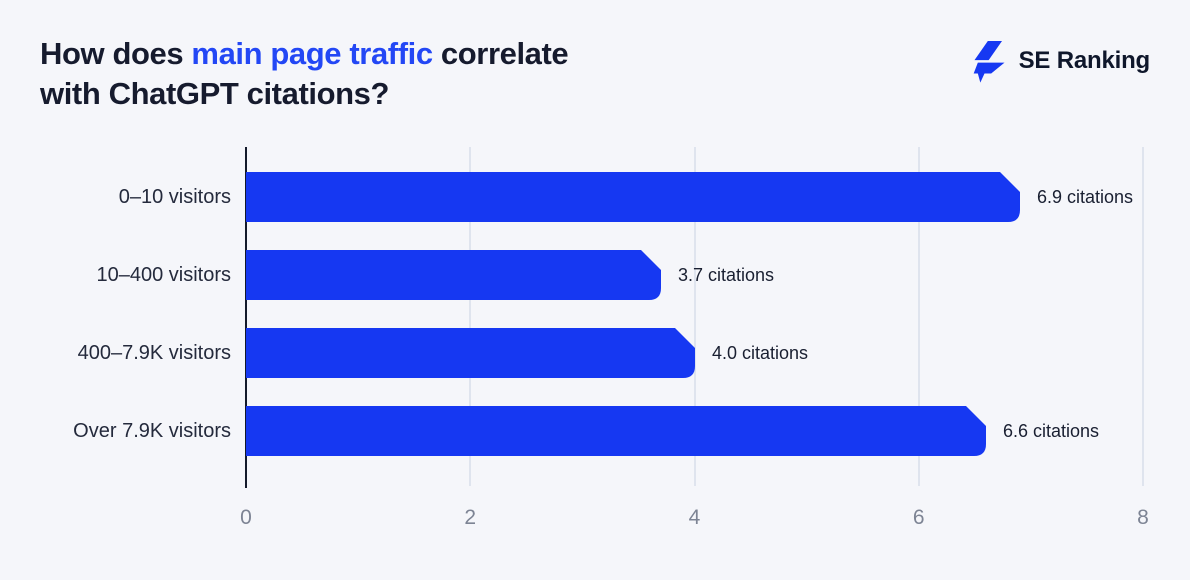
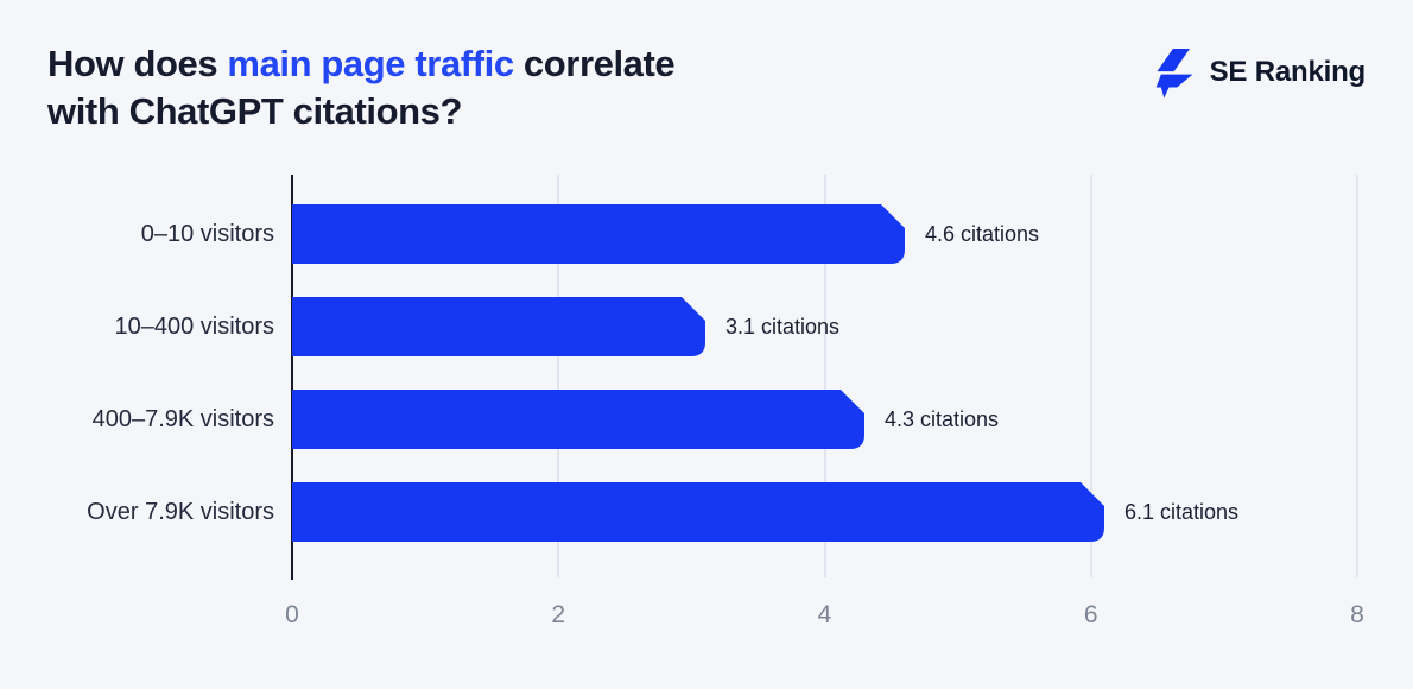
0–10 visitors: 6.9 -> 4.6
10–400 visitors: 3.7 -> 3.1
400–7.9K visitors: 4.0 -> 4.3
Over 7.9K visitors: 6.6 -> 6.1
